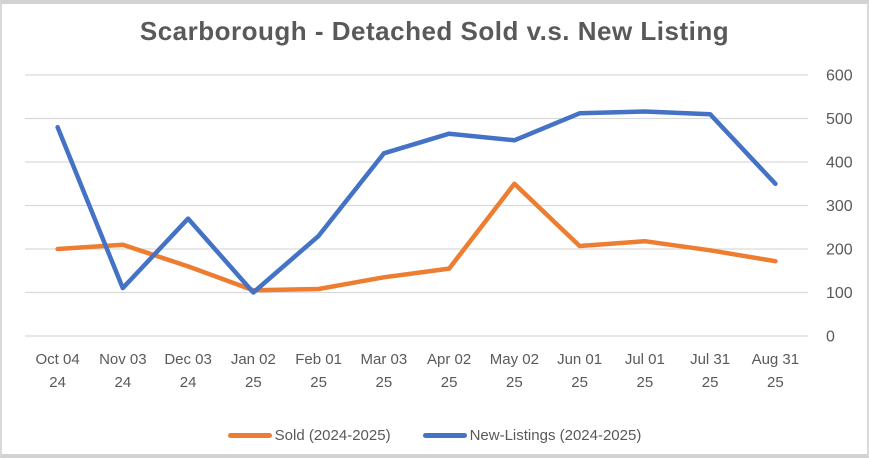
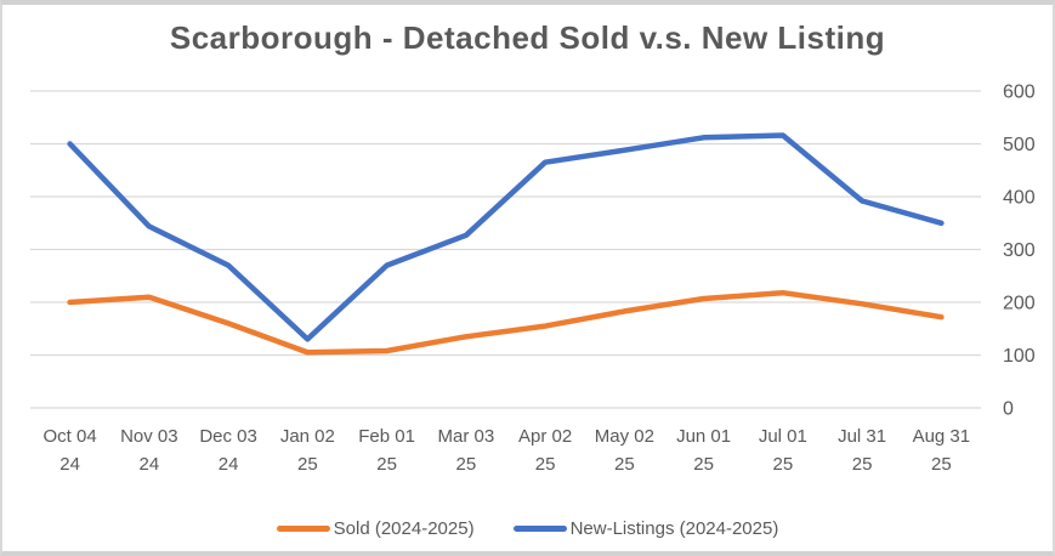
New-Listings (2024-2025)/Oct 04 24: 480 -> 500
New-Listings (2024-2025)/Nov 03 24: 110 -> 340
New-Listings (2024-2025)/Jan 02 25: 100 -> 130
New-Listings (2024-2025)/Feb 01 25: 230 -> 270
New-Listings (2024-2025)/Mar 03 25: 420 -> 330
Sold (2024-2025)/May 02 25: 350 -> 180
New-Listings (2024-2025)/May 02 25: 450 -> 490
New-Listings (2024-2025)/Jul 31 25: 510 -> 390
